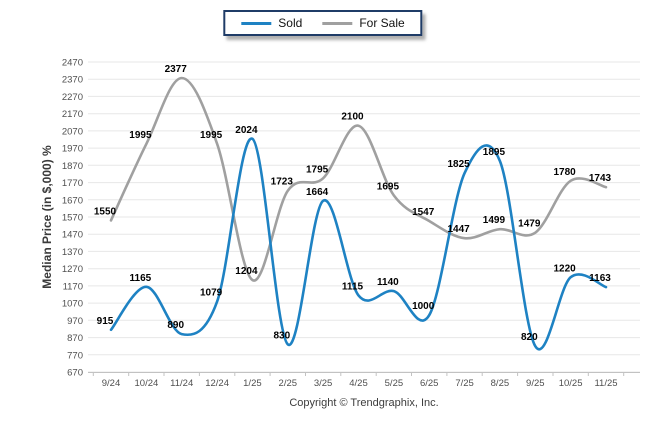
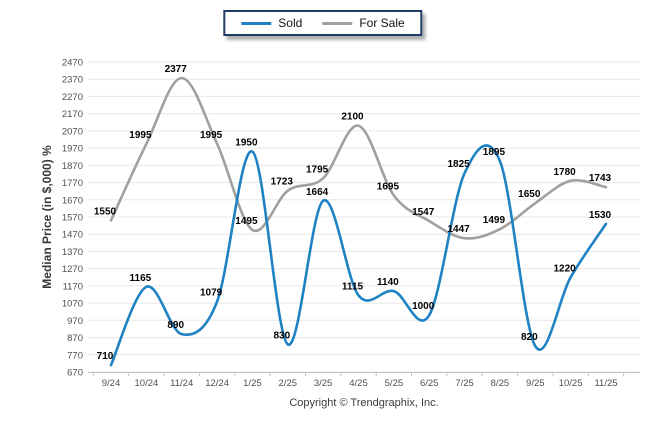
Sold/9/24: 915 -> 710
Sold/1/25: 2024 -> 1950
For Sale/1/25: 1204 -> 1495
For Sale/9/25: 1479 -> 1650
Sold/11/25: 1163 -> 1530
